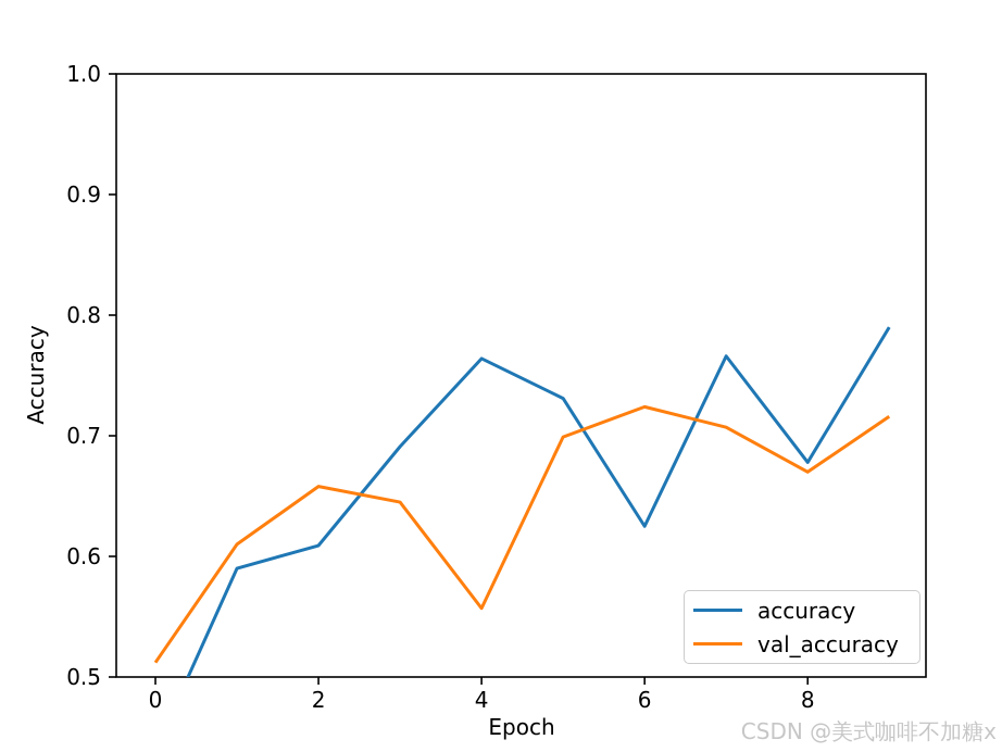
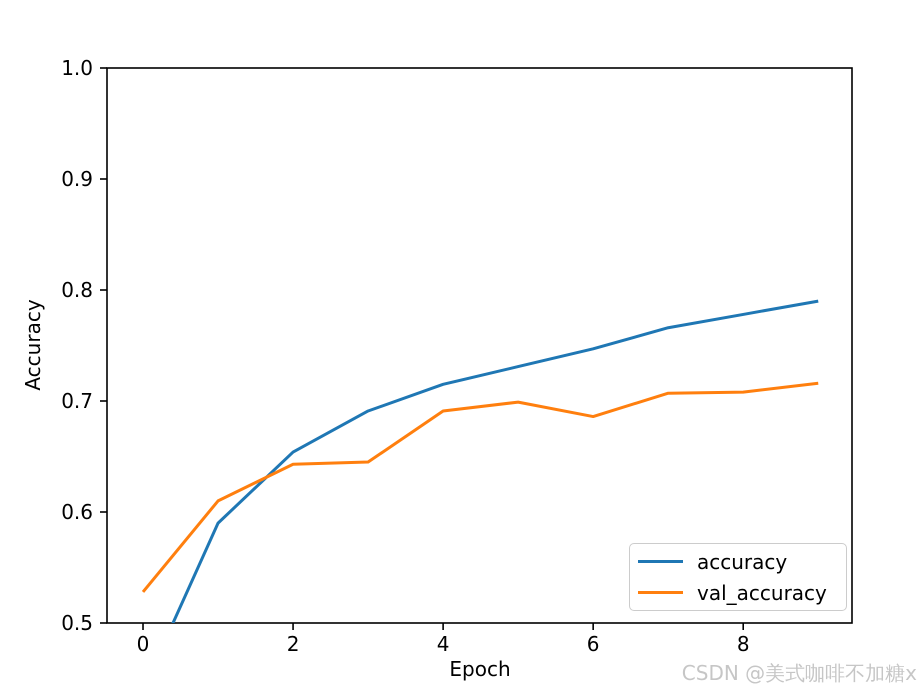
val_accuracy/0: 0.512 -> 0.528
accuracy/2: 0.609 -> 0.654
val_accuracy/2: 0.658 -> 0.643
accuracy/4: 0.764 -> 0.715
val_accuracy/4: 0.557 -> 0.691
accuracy/6: 0.625 -> 0.747
val_accuracy/6: 0.724 -> 0.686
accuracy/8: 0.678 -> 0.778
val_accuracy/8: 0.670 -> 0.708
